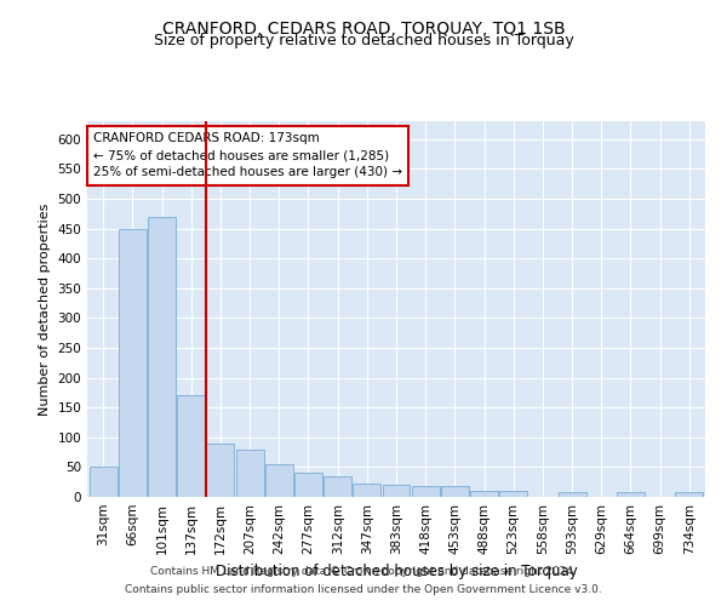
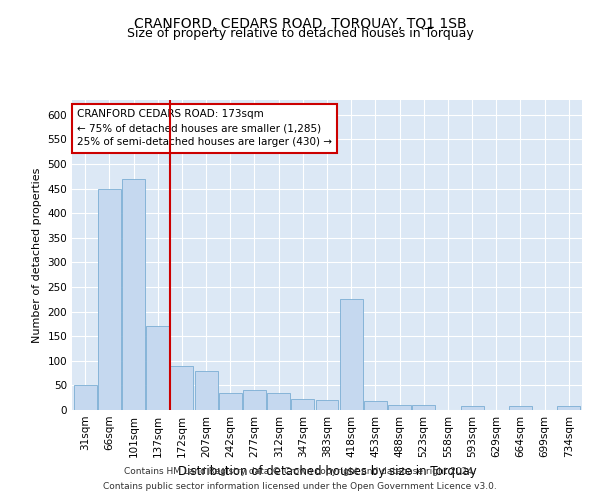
242sqm: 55 -> 35
418sqm: 18 -> 225
